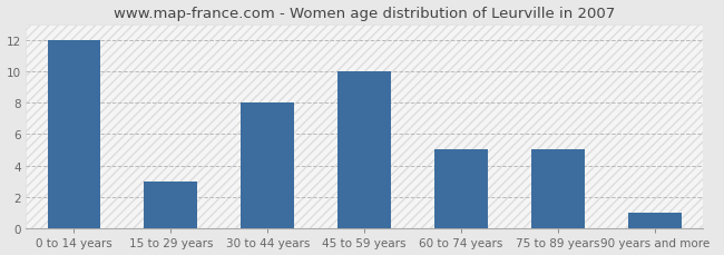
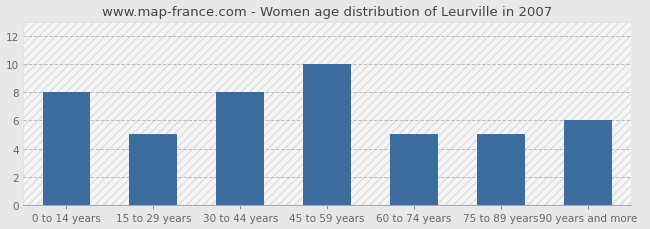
0 to 14 years: 12 -> 8
15 to 29 years: 3 -> 5
90 years and more: 1 -> 6
